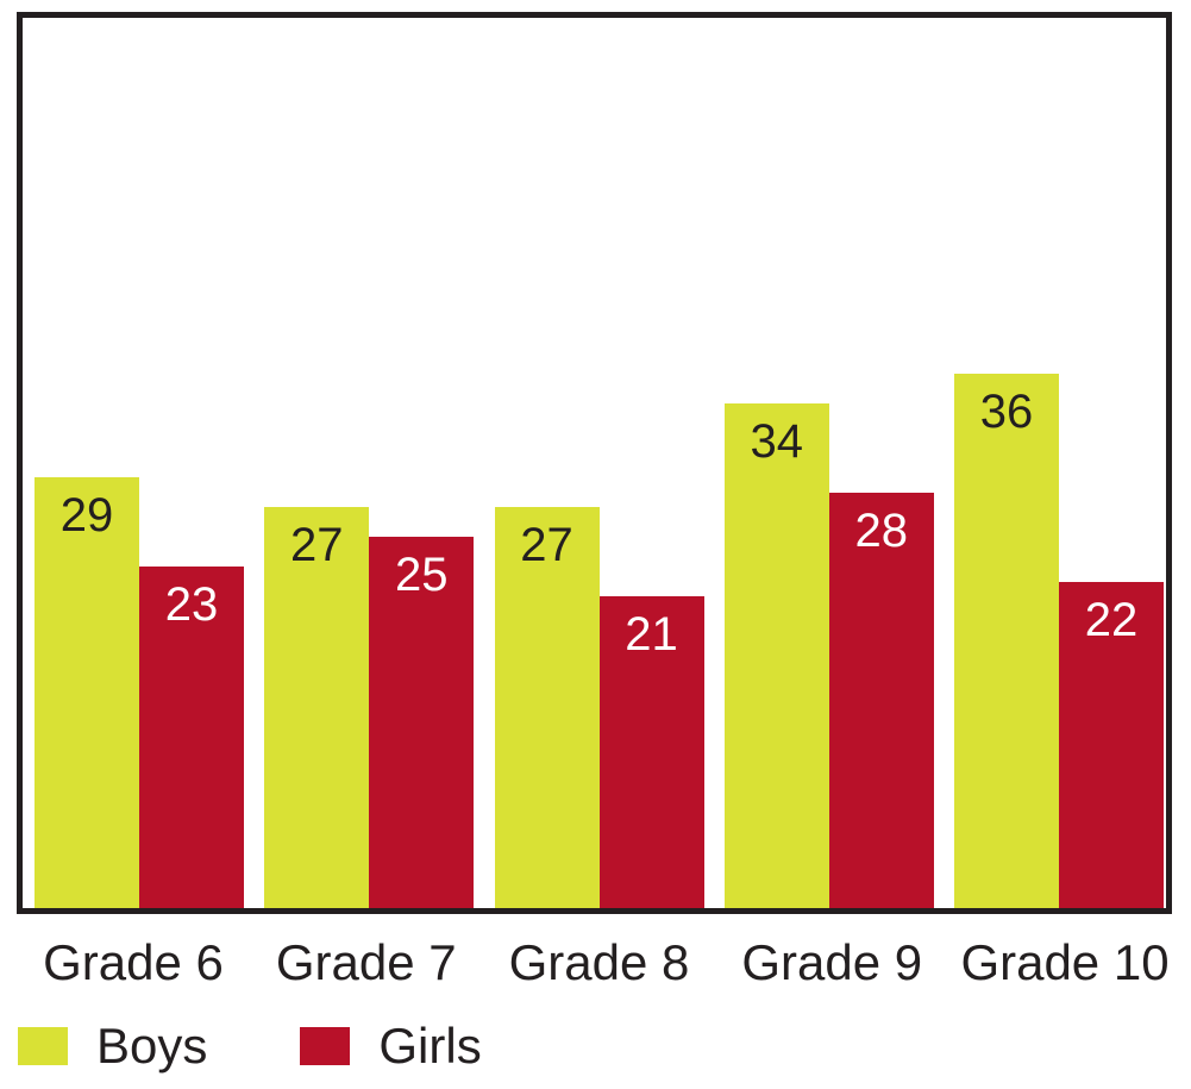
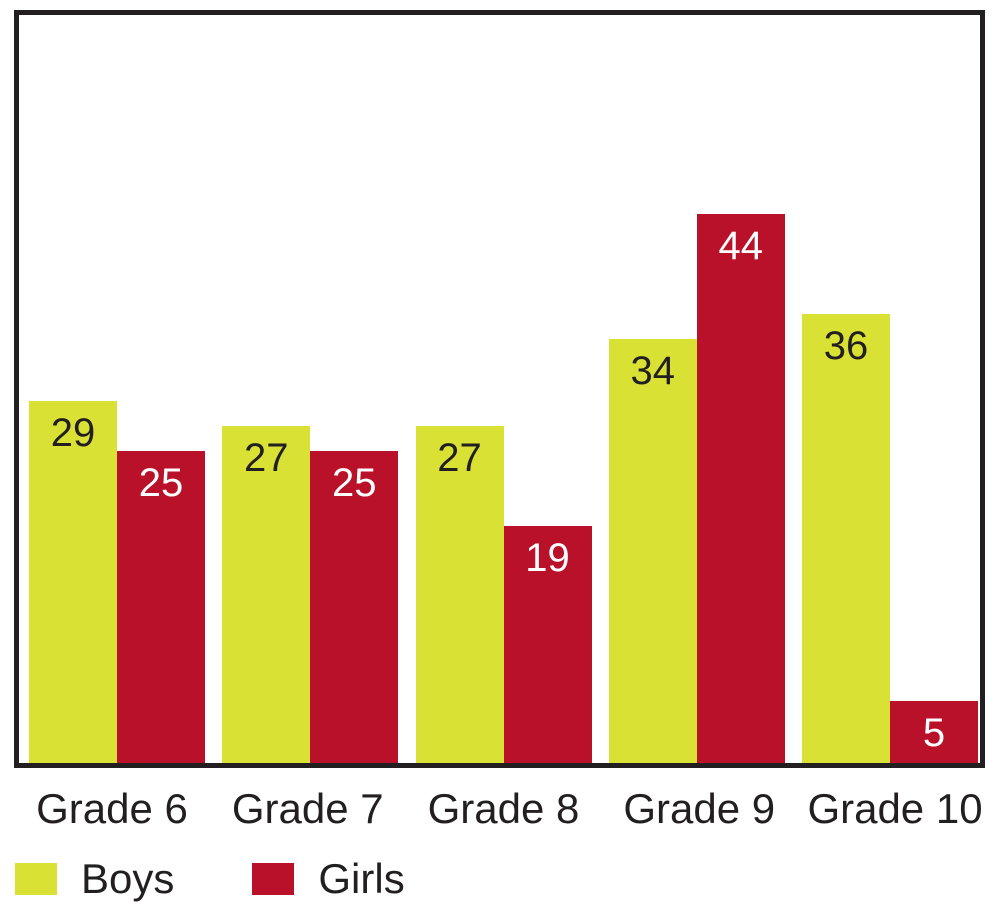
Girls/Grade 6: 23 -> 25
Girls/Grade 8: 21 -> 19
Girls/Grade 9: 28 -> 44
Girls/Grade 10: 22 -> 5
